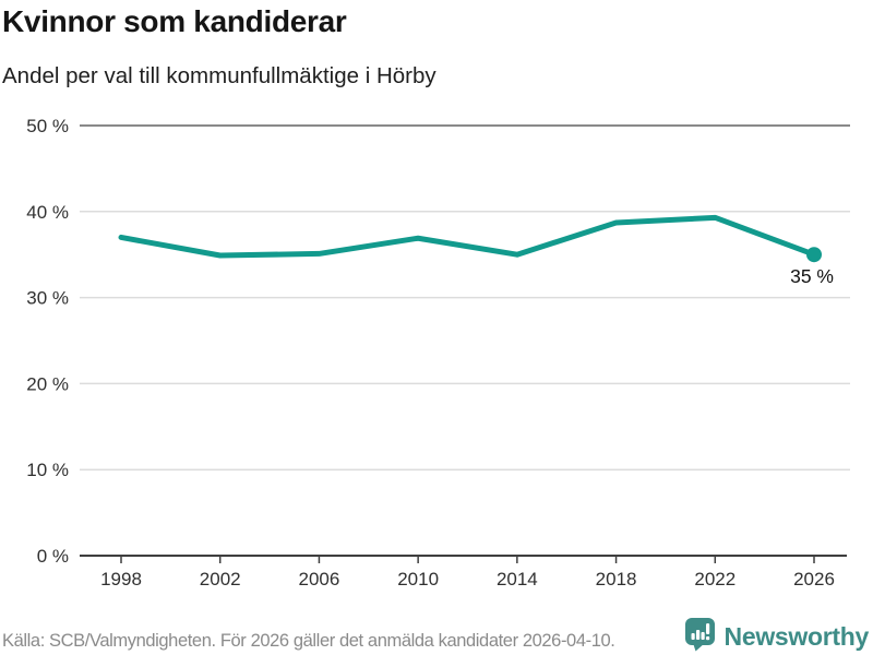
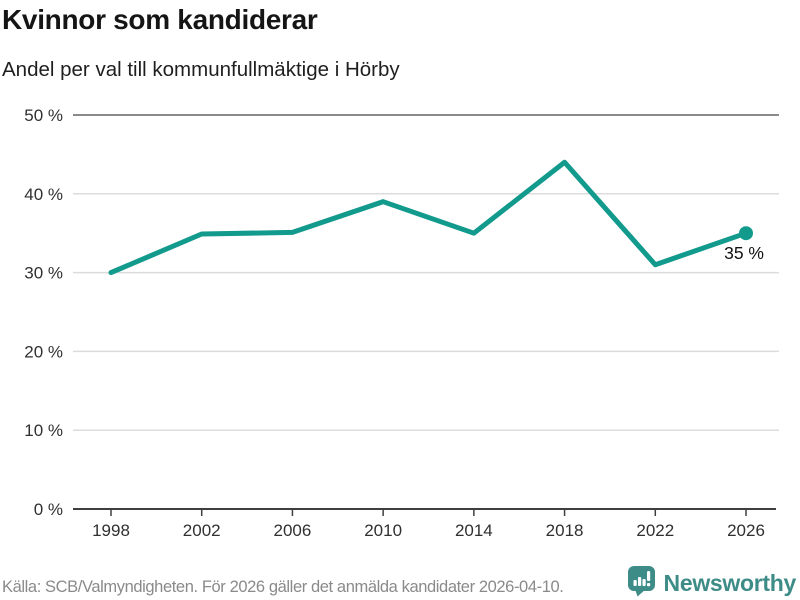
1998: 37% -> 30%
2010: 37% -> 39%
2018: 39% -> 44%
2022: 39% -> 31%
